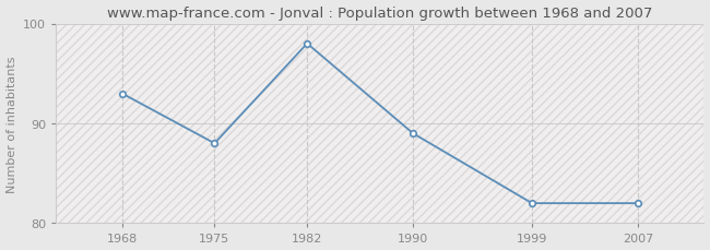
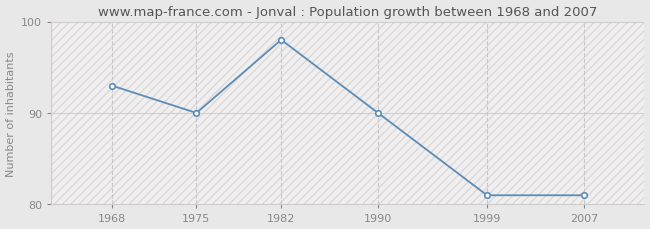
1975: 88 -> 90
1990: 89 -> 90
1999: 82 -> 81
2007: 82 -> 81
